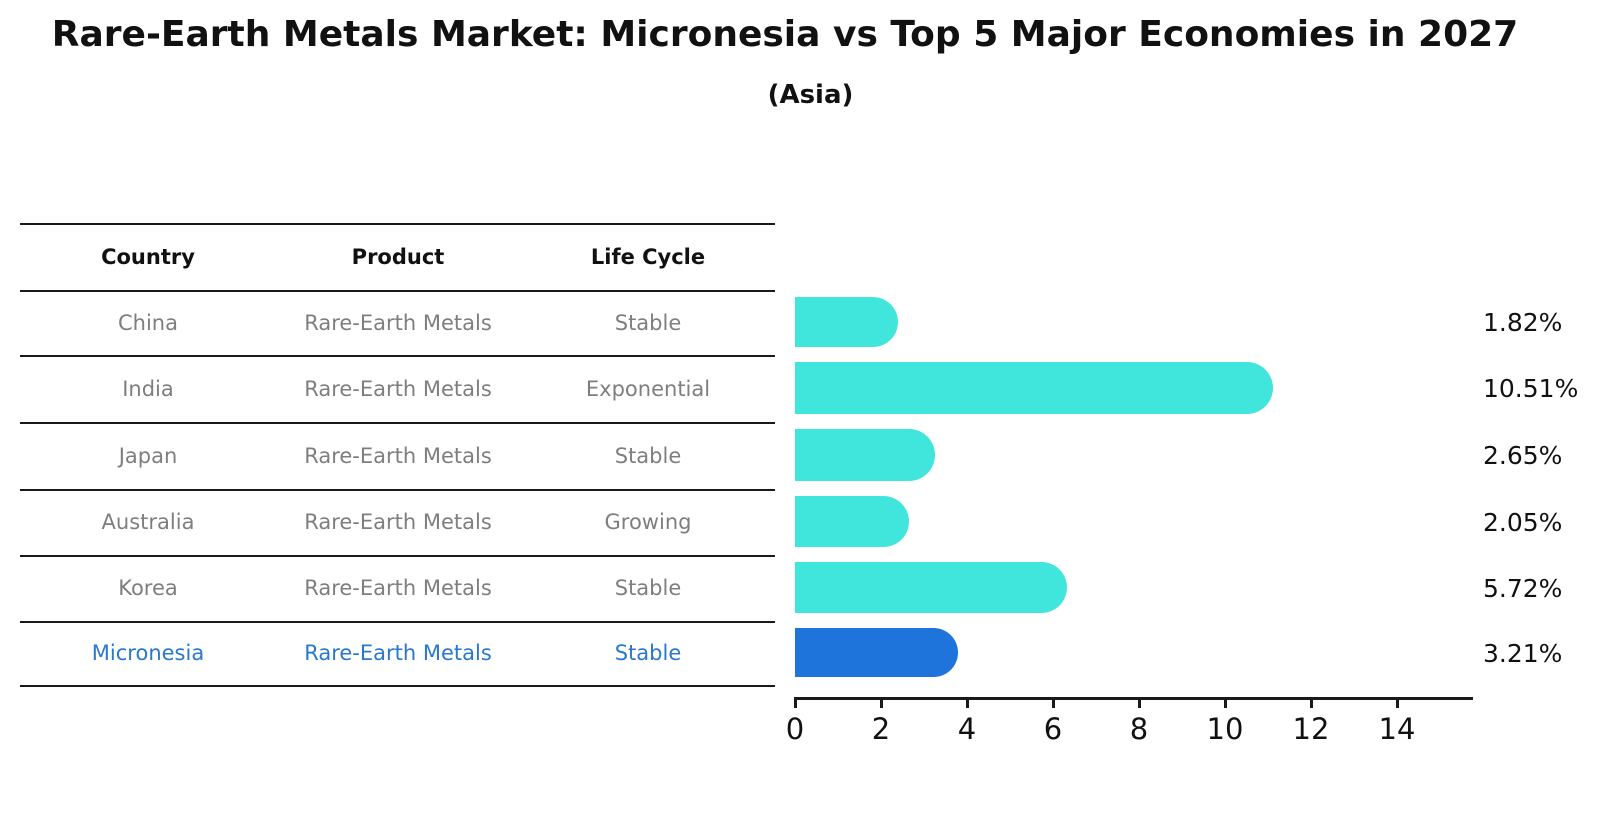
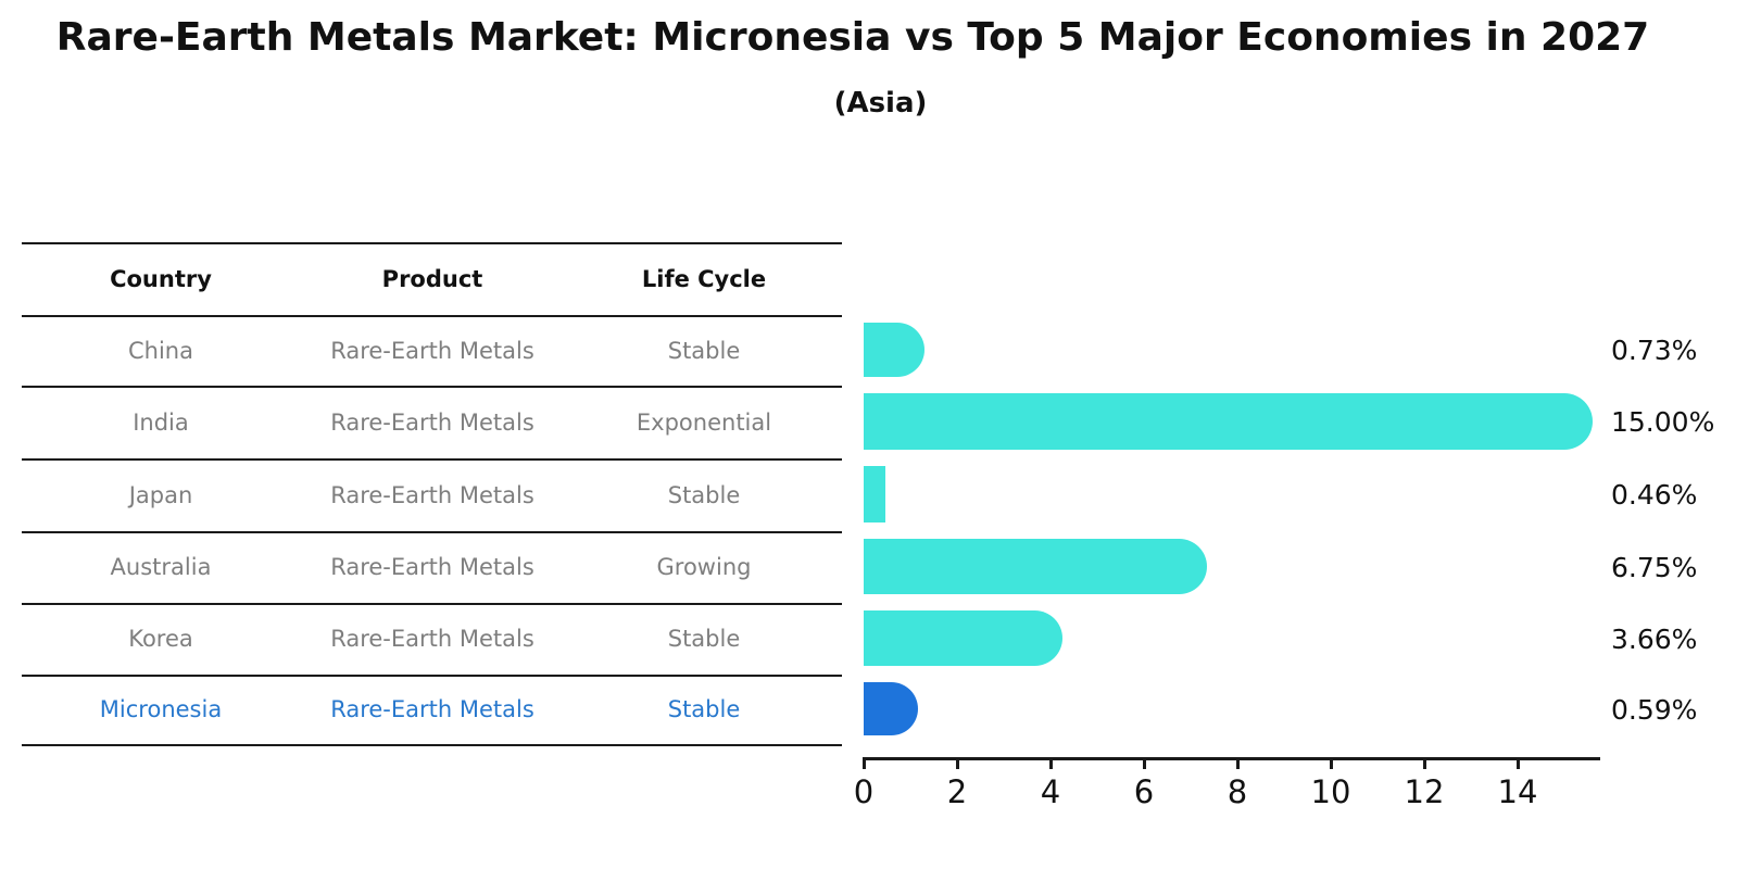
China: 1.82% -> 0.73%
India: 10.51% -> 15.00%
Japan: 2.65% -> 0.46%
Australia: 2.05% -> 6.75%
Korea: 5.72% -> 3.66%
Micronesia: 3.21% -> 0.59%
